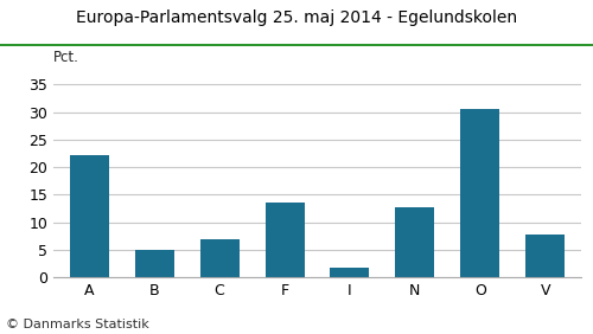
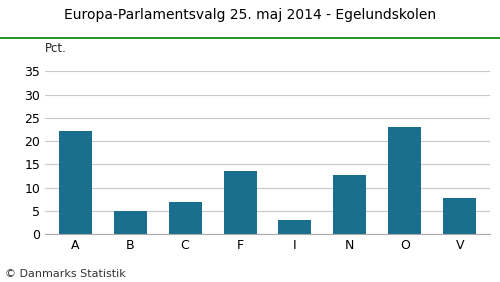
I: 1.8 -> 3.0
O: 30.6 -> 23.0
